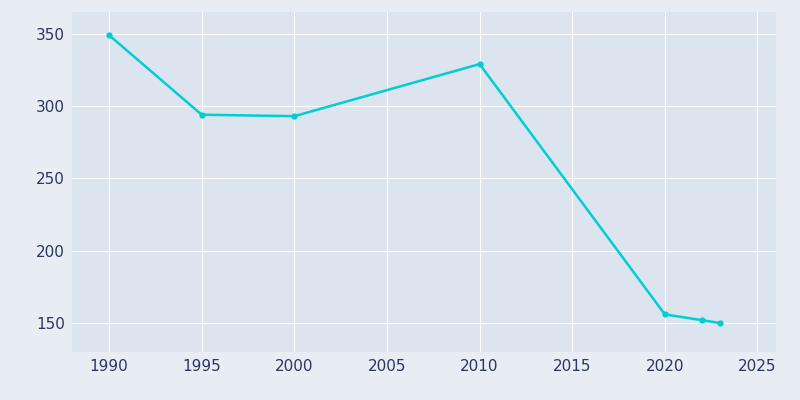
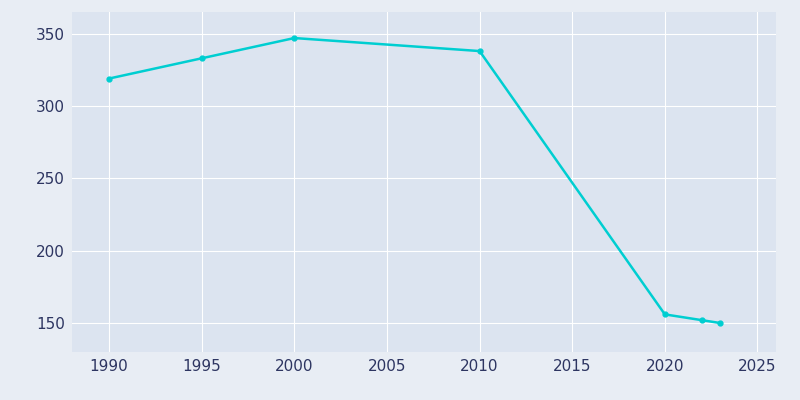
1990: 349 -> 319
1995: 294 -> 333
2000: 293 -> 347
2010: 329 -> 338
